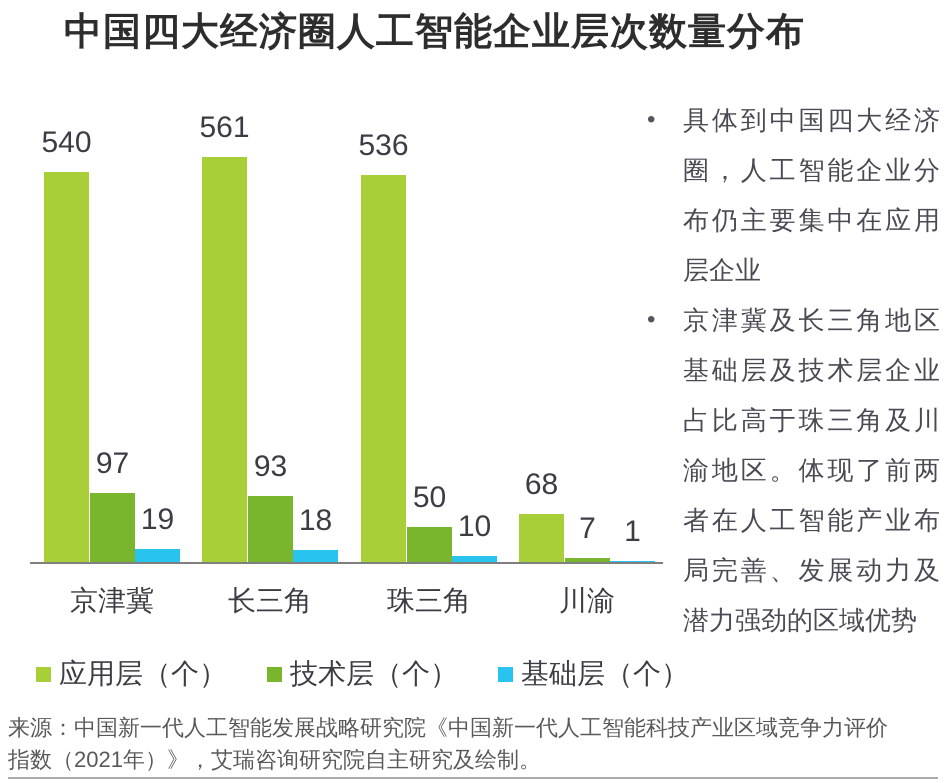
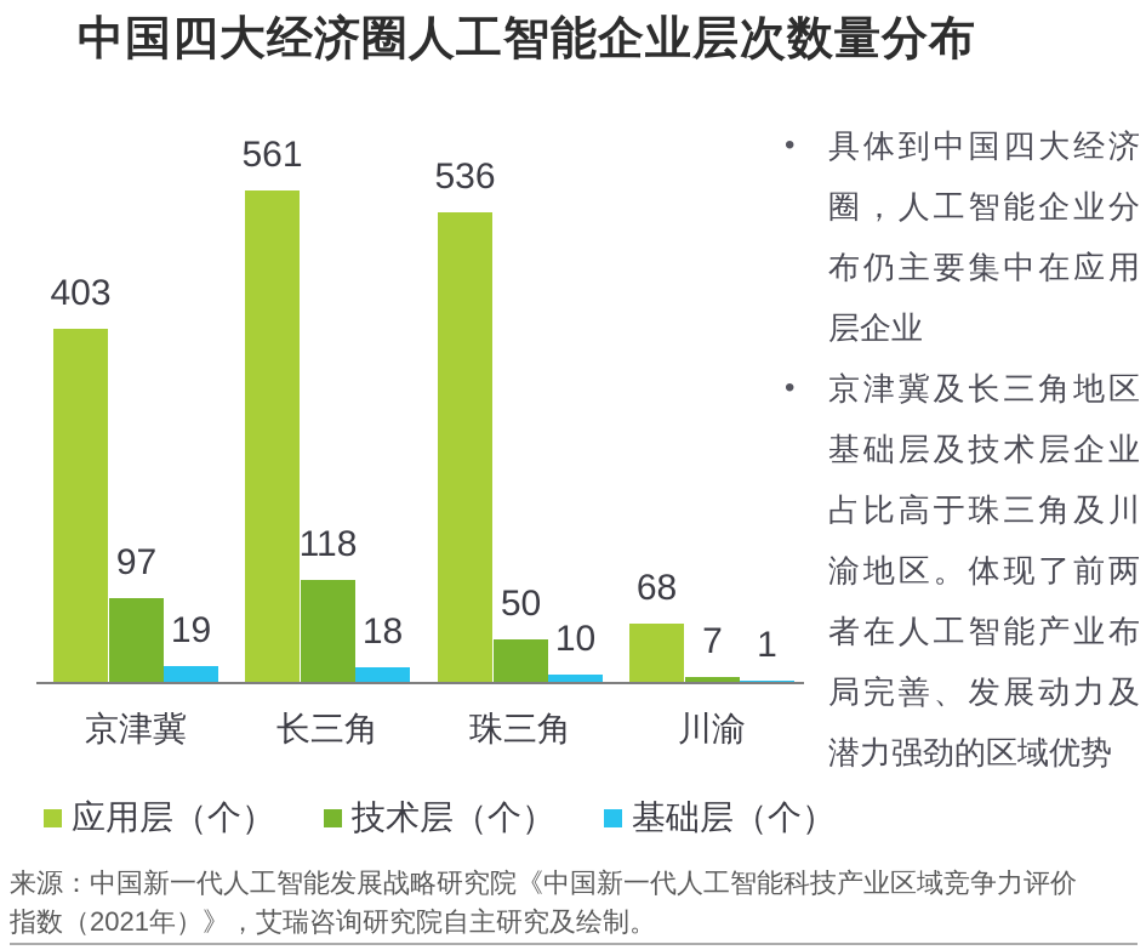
应用层（个）/京津冀: 540 -> 403
技术层（个）/长三角: 93 -> 118
